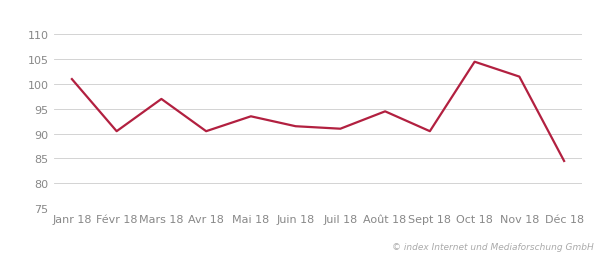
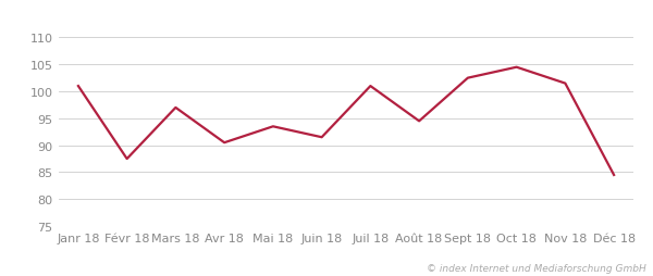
Févr 18: 90.5 -> 87.5
Juil 18: 91.0 -> 101.0
Sept 18: 90.5 -> 102.5
